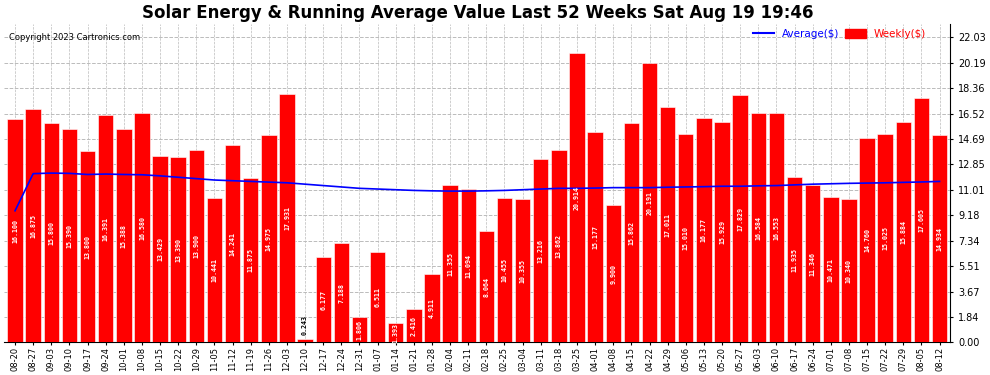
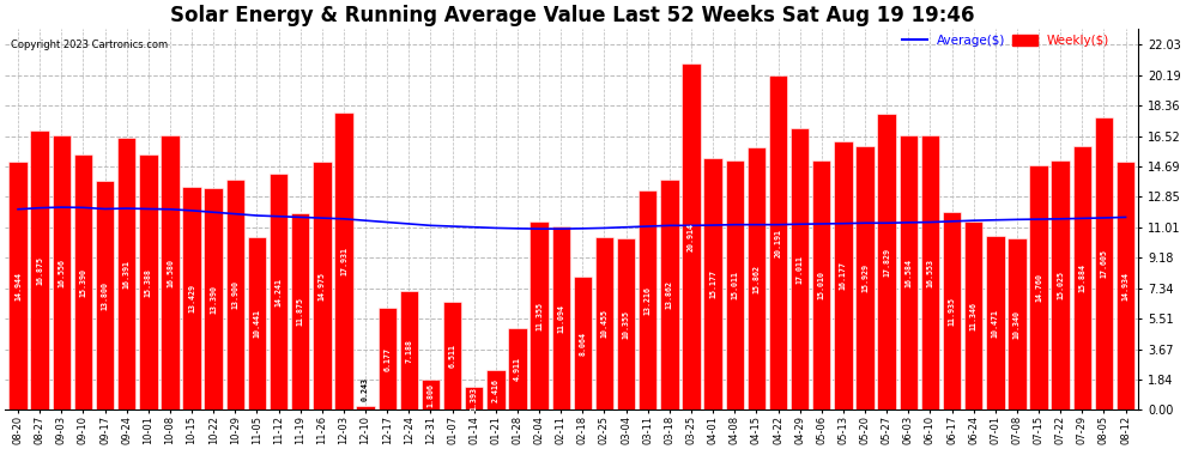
Weekly($)/08-20: 16.1 -> 14.9
Average($)/08-20: 9.5 -> 12.1
Weekly($)/09-03: 15.8 -> 16.6
Weekly($)/04-08: 9.9 -> 15.0
